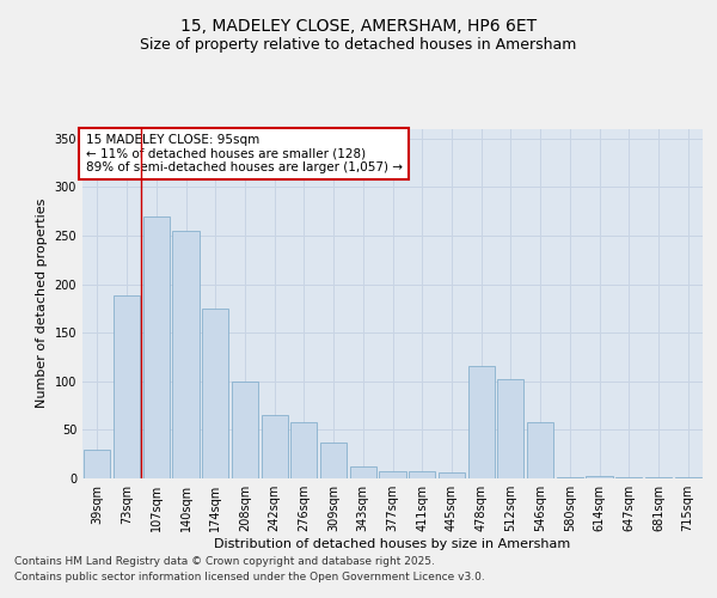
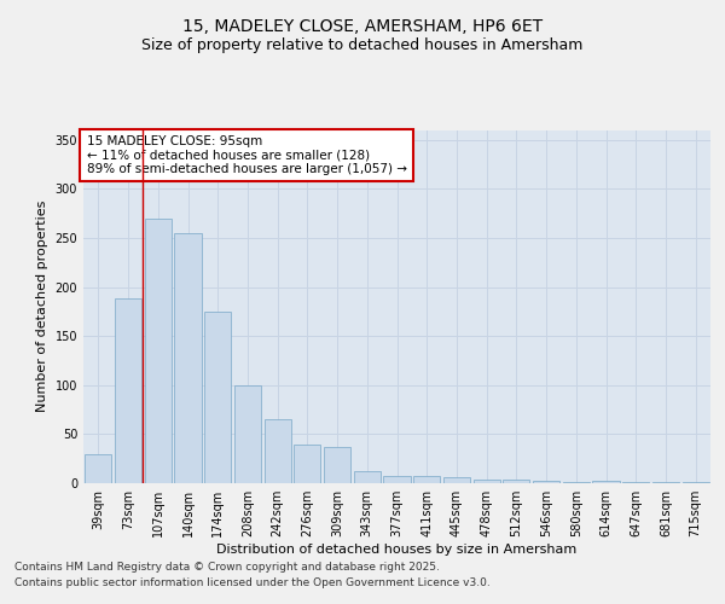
276sqm: 58 -> 40
478sqm: 116 -> 4
512sqm: 102 -> 4
546sqm: 58 -> 3
